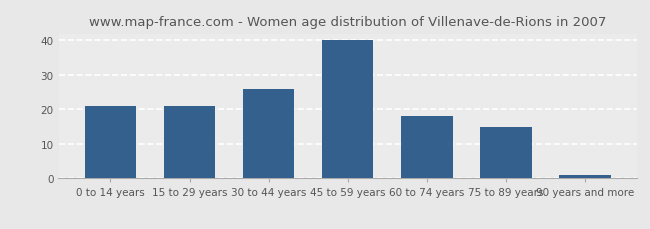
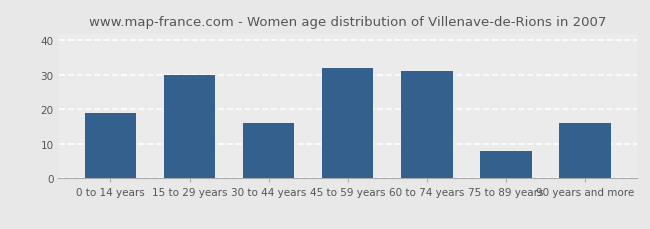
0 to 14 years: 21 -> 19
15 to 29 years: 21 -> 30
30 to 44 years: 26 -> 16
45 to 59 years: 40 -> 32
60 to 74 years: 18 -> 31
75 to 89 years: 15 -> 8
90 years and more: 1 -> 16
